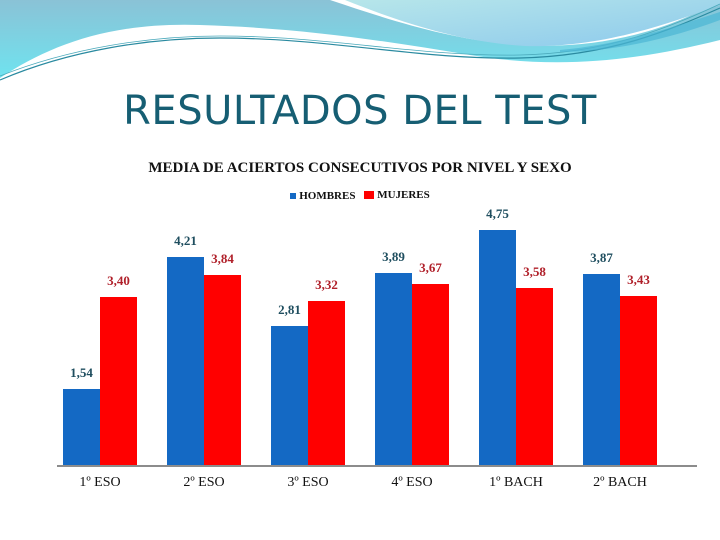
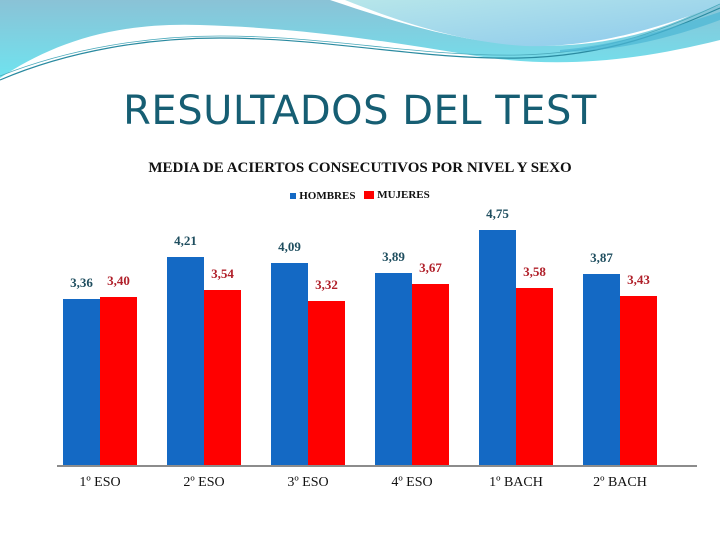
HOMBRES/1º ESO: 1,54 -> 3,36
MUJERES/2º ESO: 3,84 -> 3,54
HOMBRES/3º ESO: 2,81 -> 4,09
